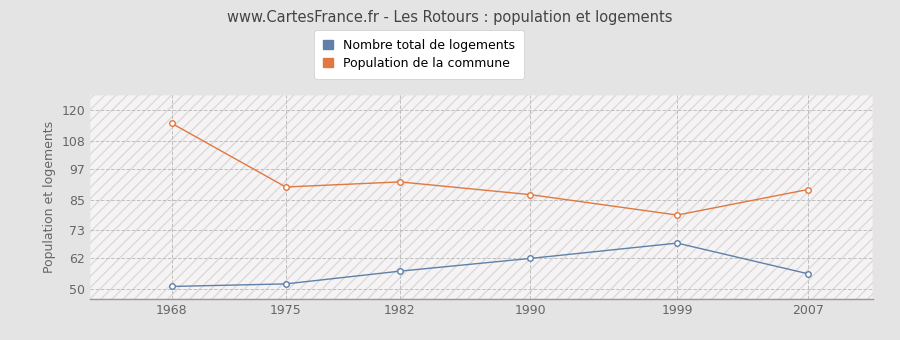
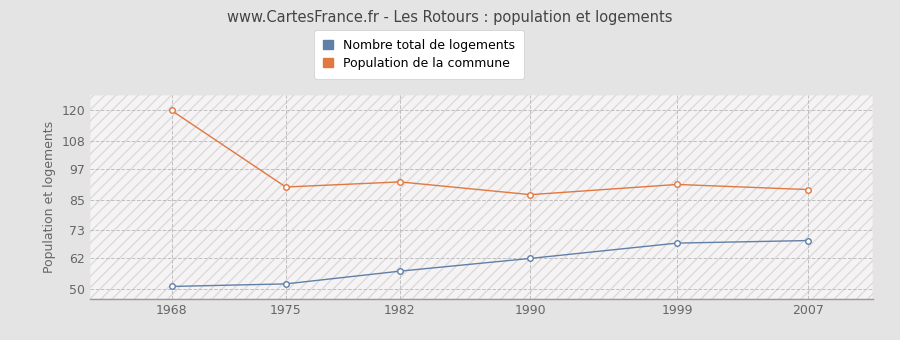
Population de la commune/1968: 115 -> 120
Population de la commune/1999: 79 -> 91
Nombre total de logements/2007: 56 -> 69
